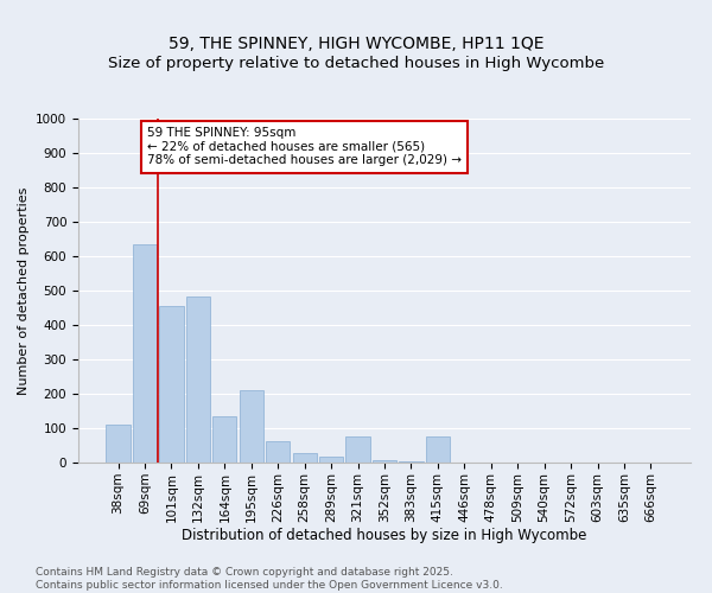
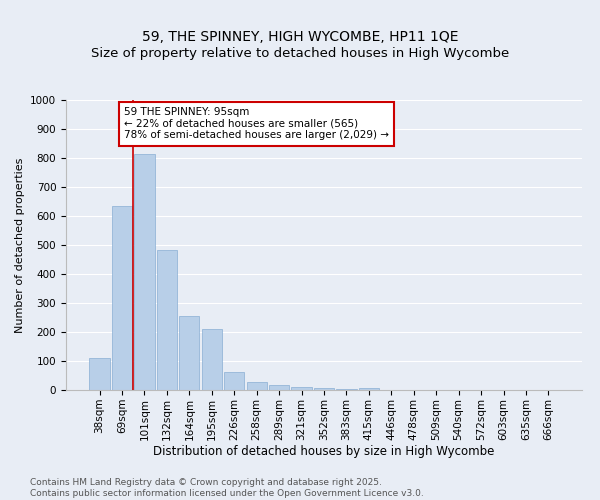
101sqm: 455 -> 815
164sqm: 135 -> 255
321sqm: 75 -> 12
415sqm: 75 -> 8
